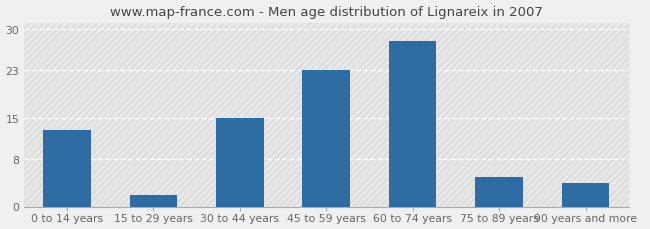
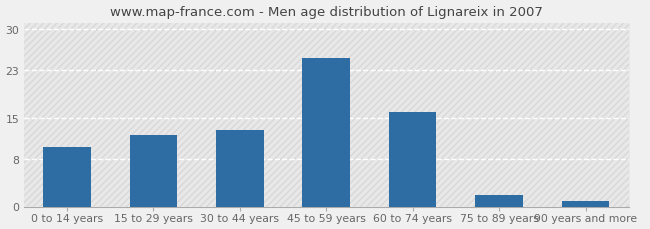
0 to 14 years: 13 -> 10
15 to 29 years: 2 -> 12
30 to 44 years: 15 -> 13
45 to 59 years: 23 -> 25
60 to 74 years: 28 -> 16
75 to 89 years: 5 -> 2
90 years and more: 4 -> 1
